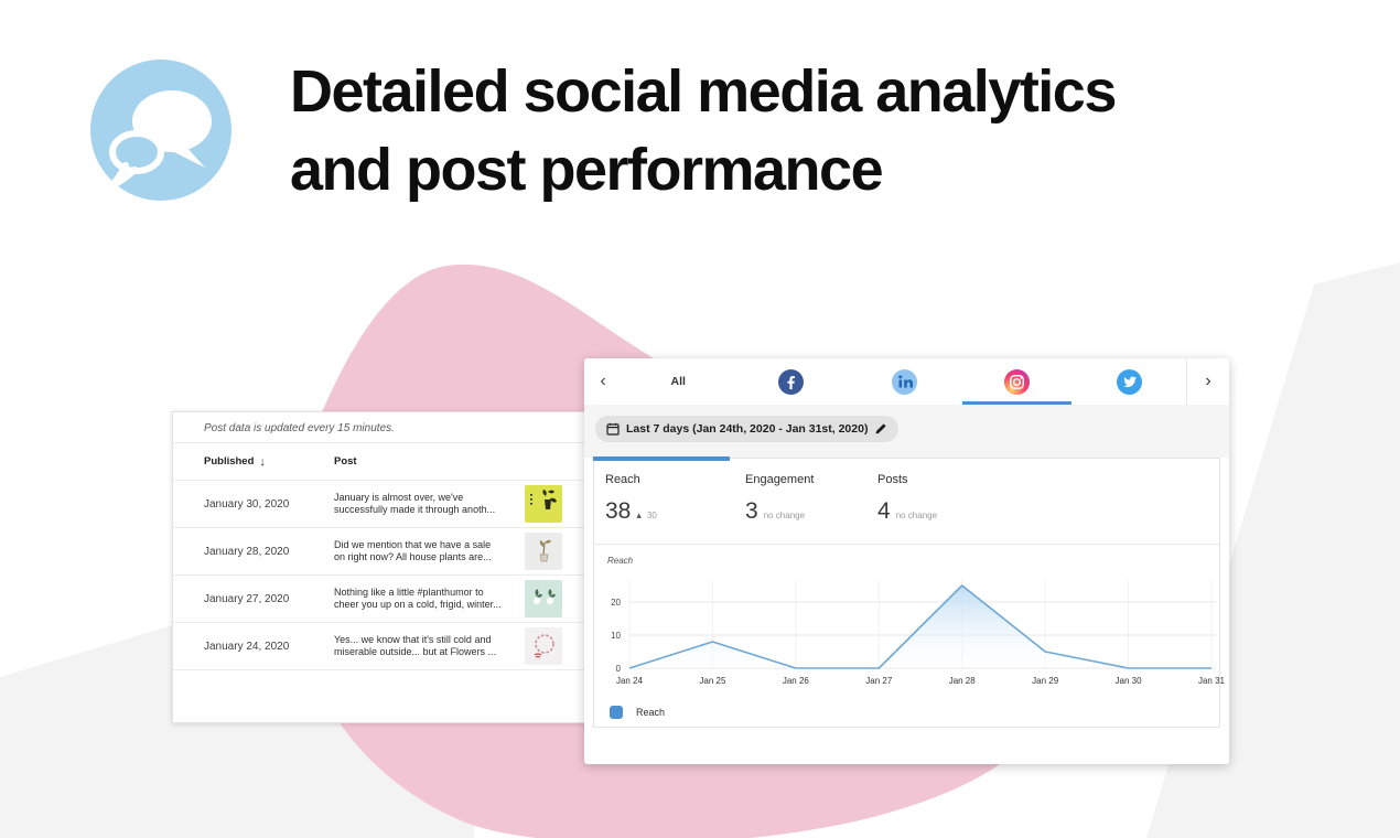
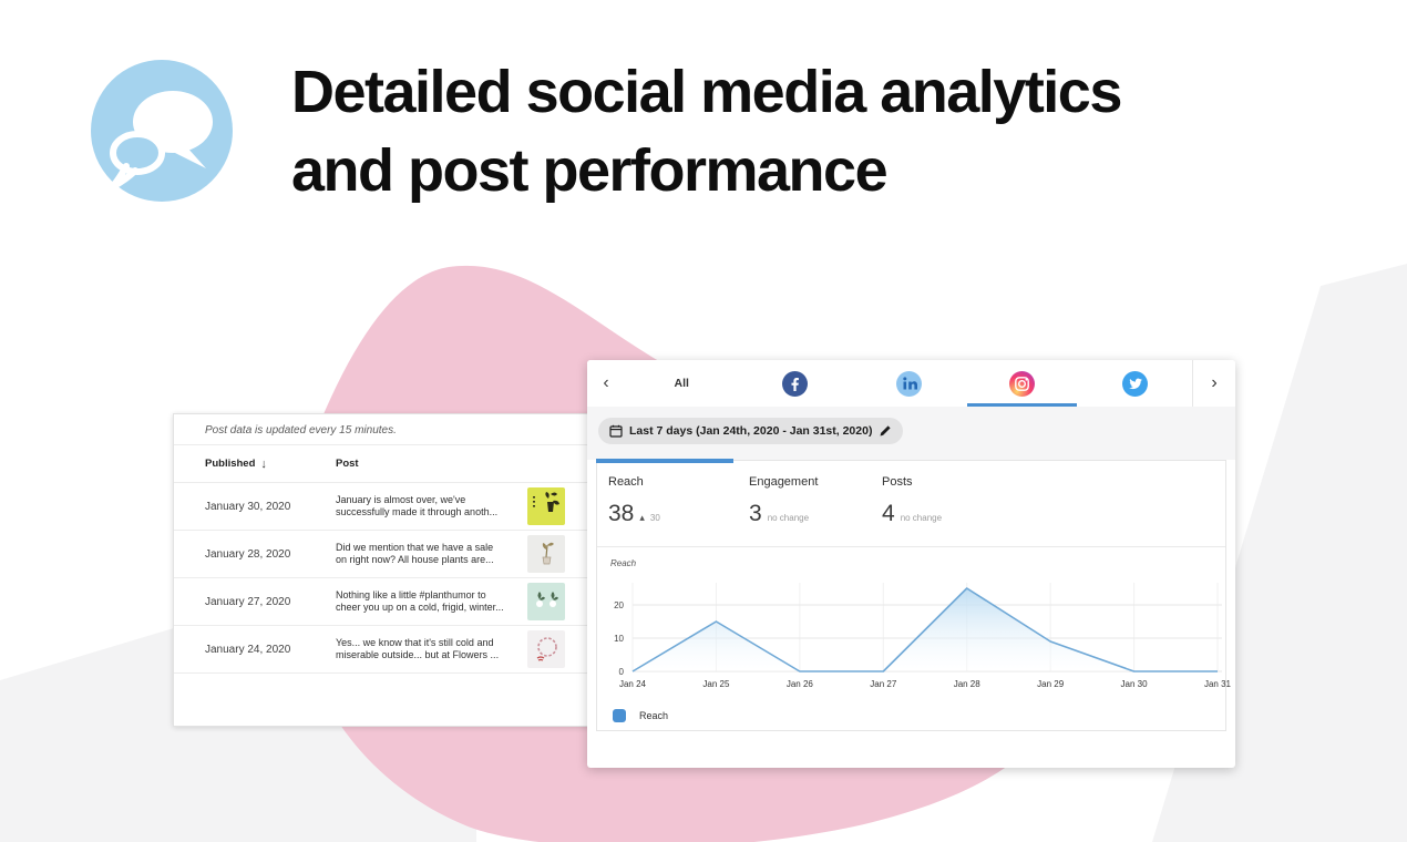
Jan 25: 8 -> 15
Jan 29: 5 -> 9
